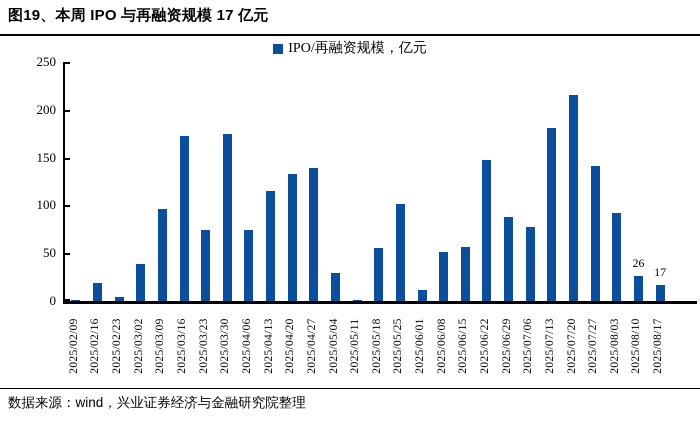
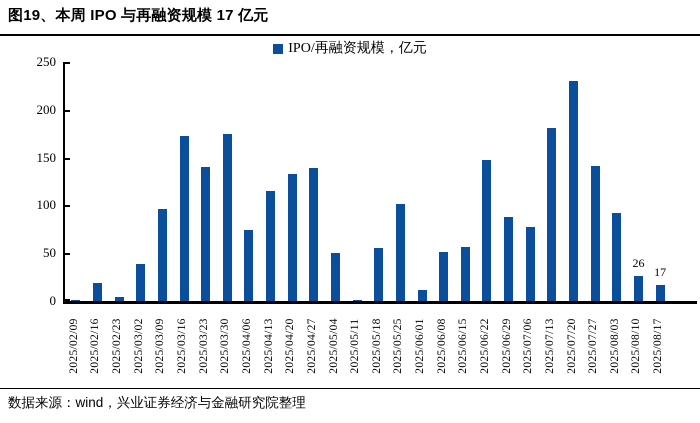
2025/03/23: 70 -> 140
2025/05/04: 30 -> 50
2025/07/20: 220 -> 230
